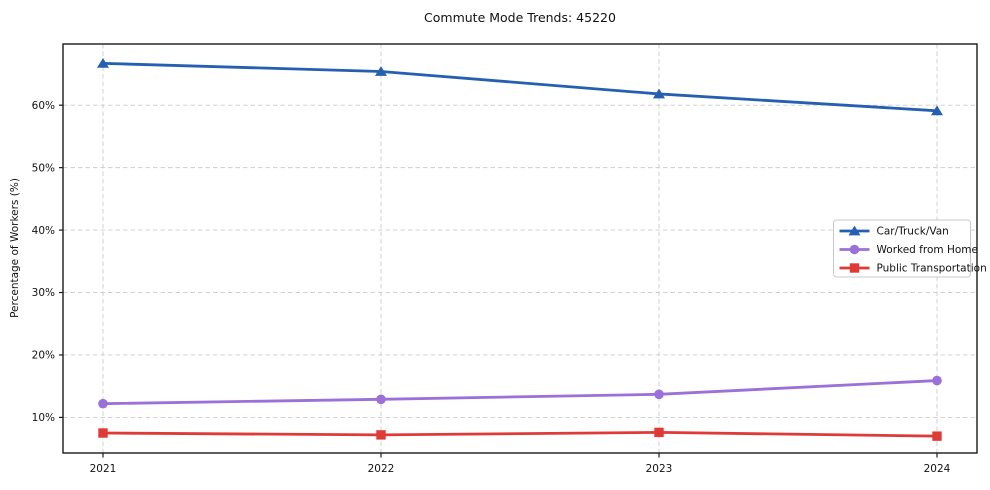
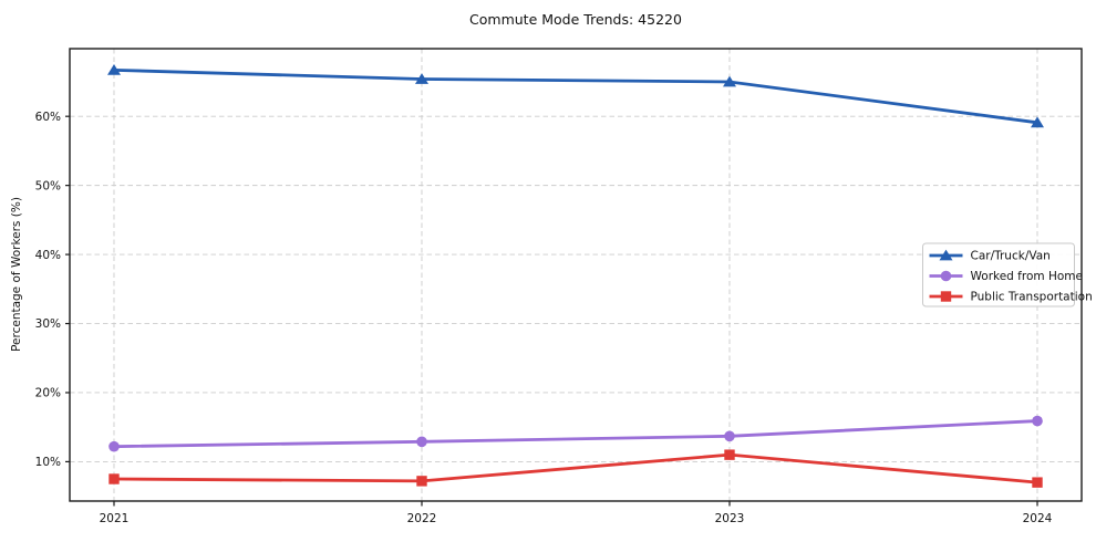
Car/Truck/Van/2023: 62% -> 65%
Public Transportation/2023: 8% -> 11%
